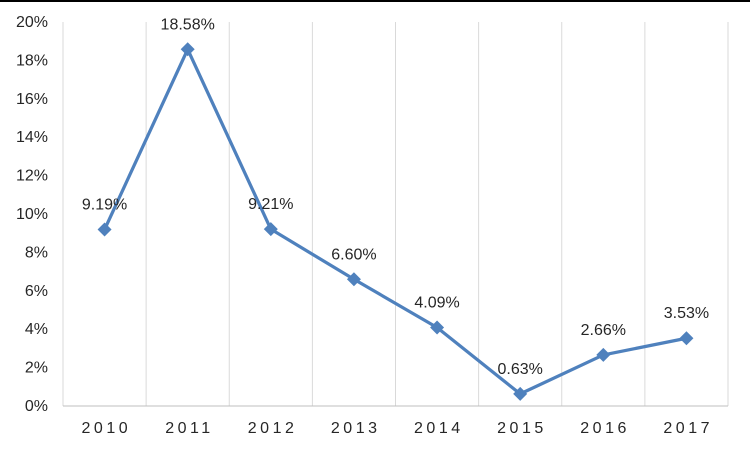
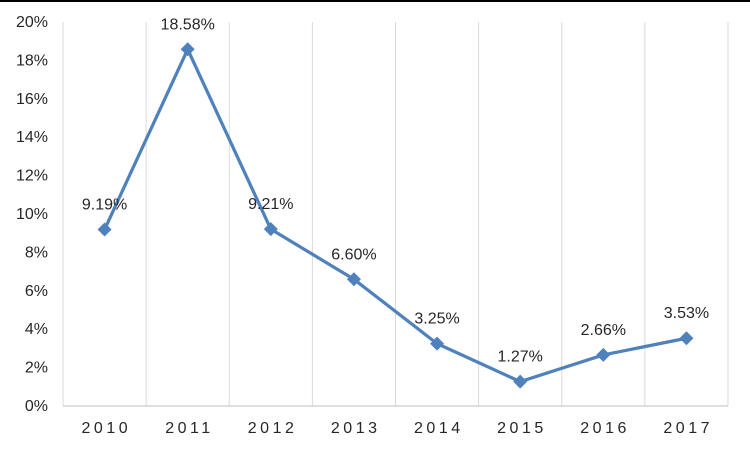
2014: 4.09% -> 3.25%
2015: 0.63% -> 1.27%
